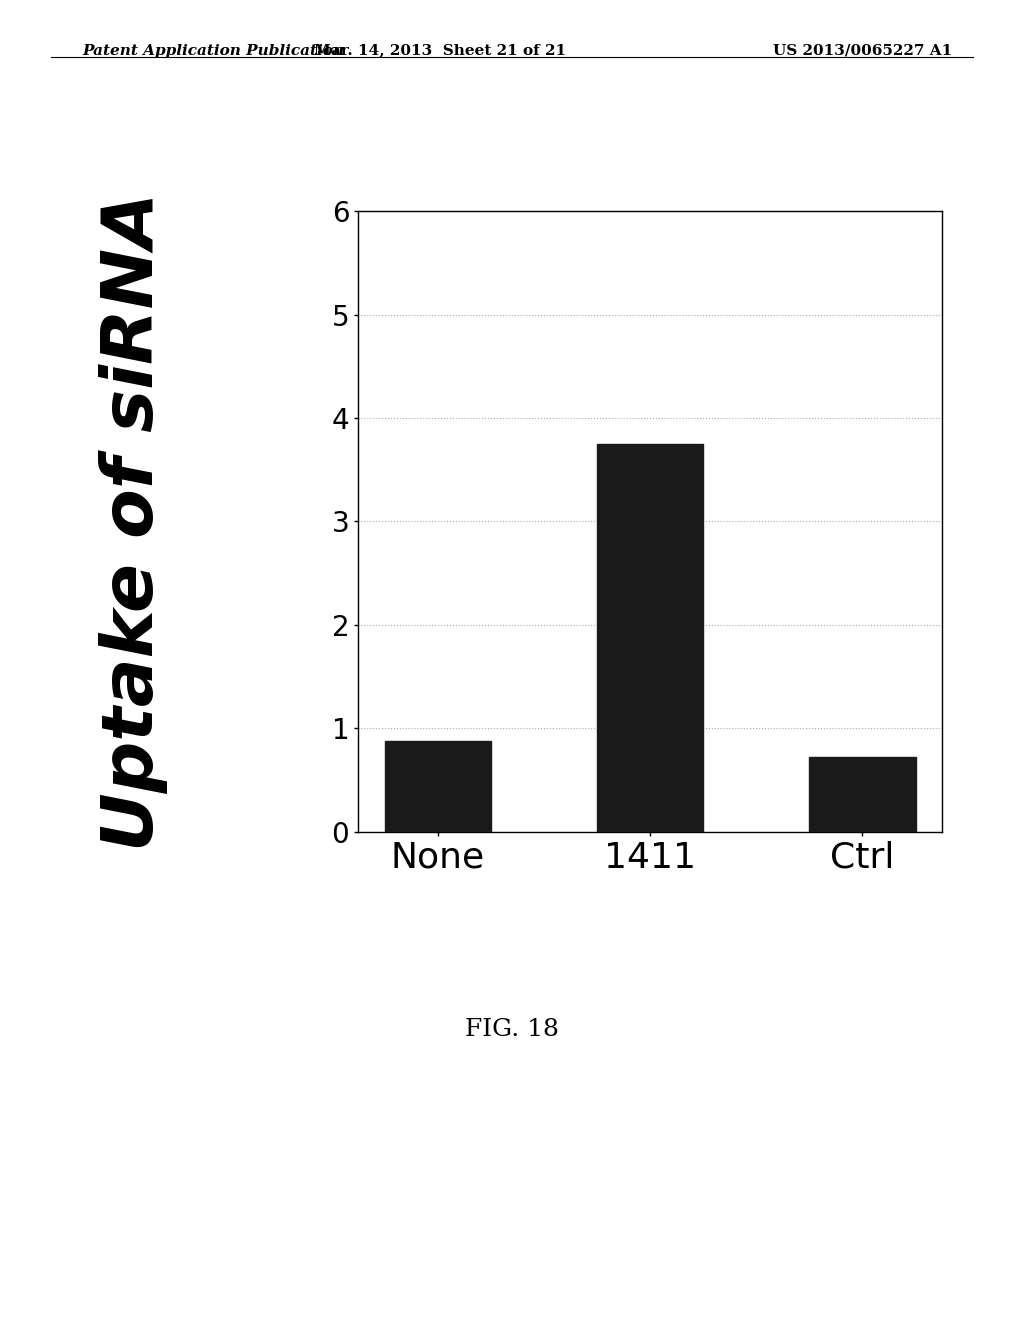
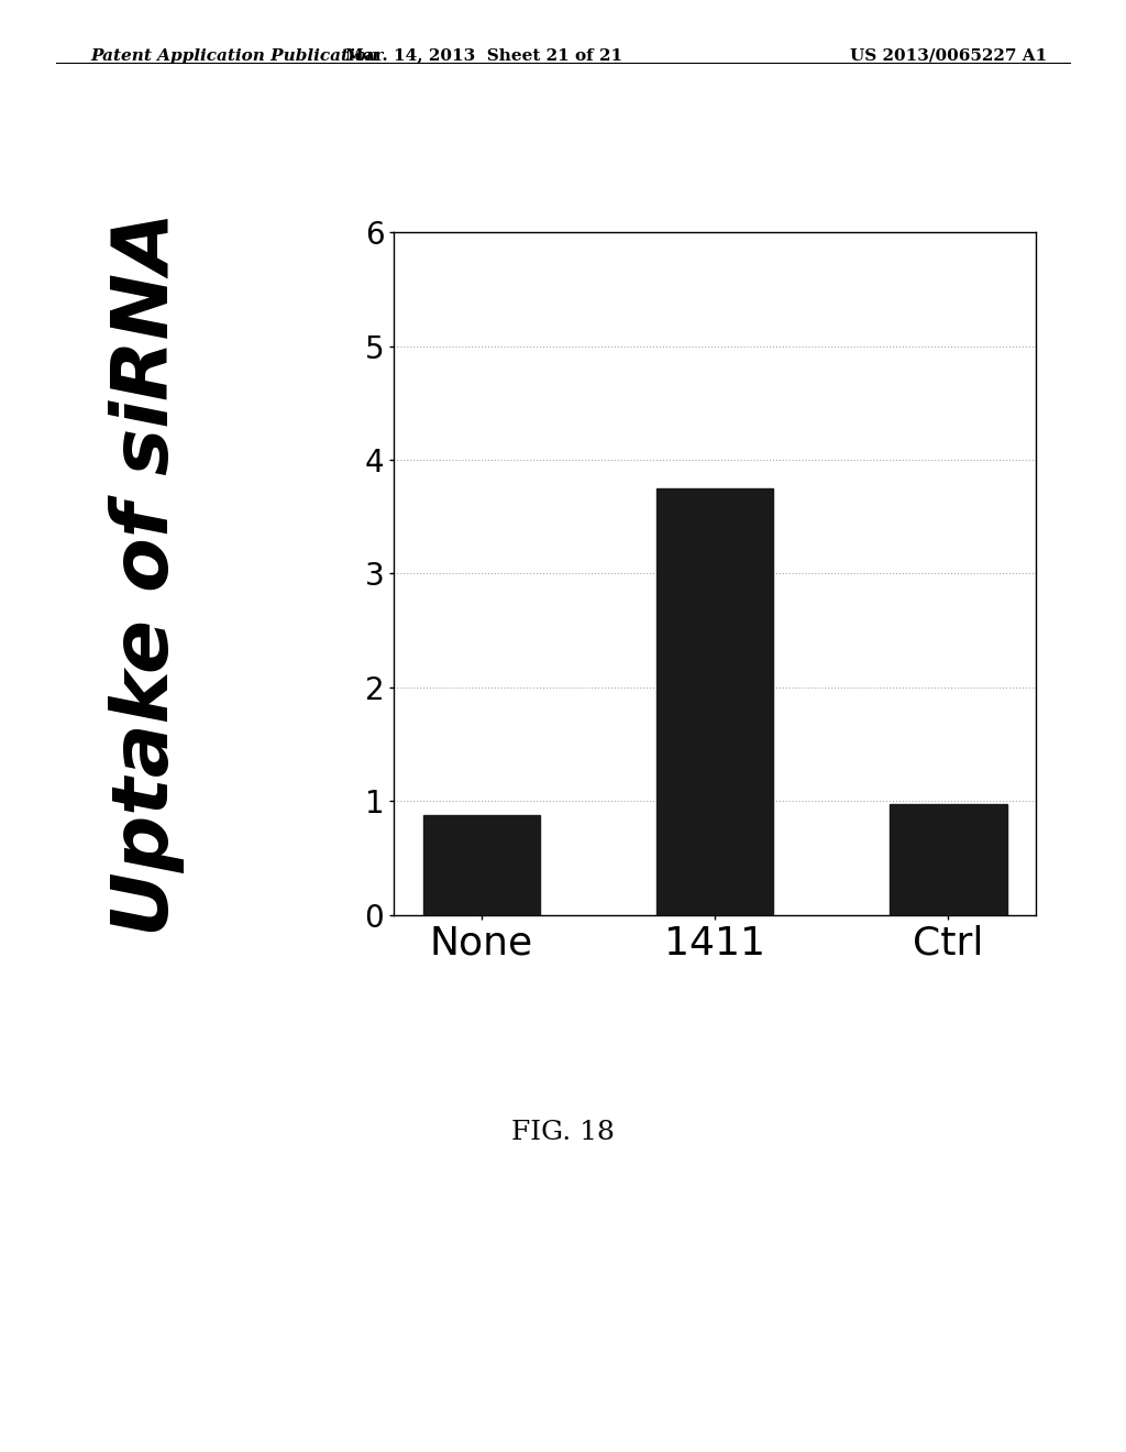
Ctrl: 0.72 -> 0.97
